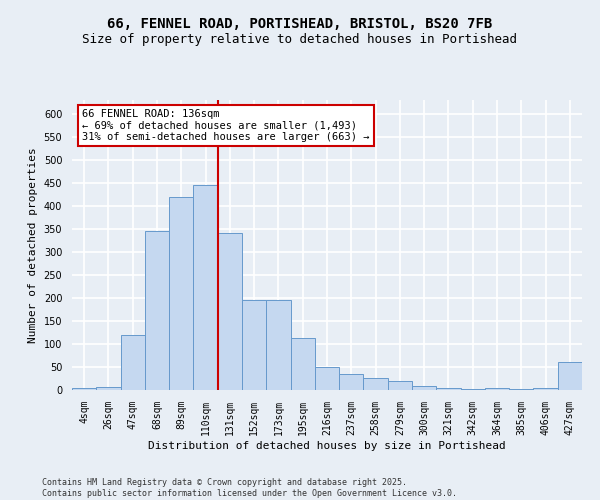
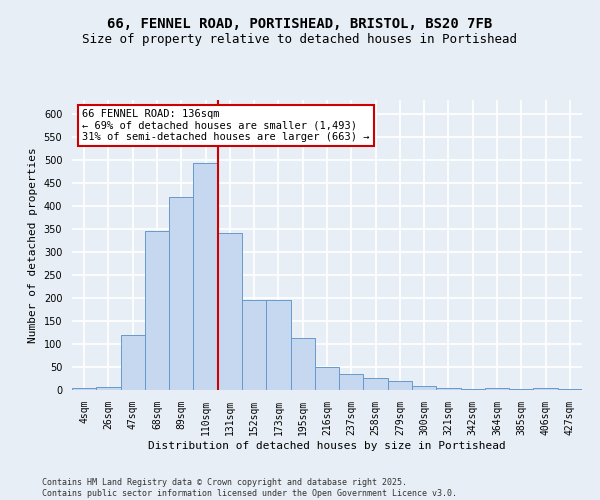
110sqm: 445 -> 493
427sqm: 60 -> 2
